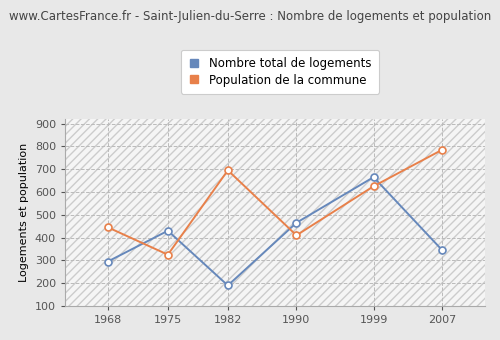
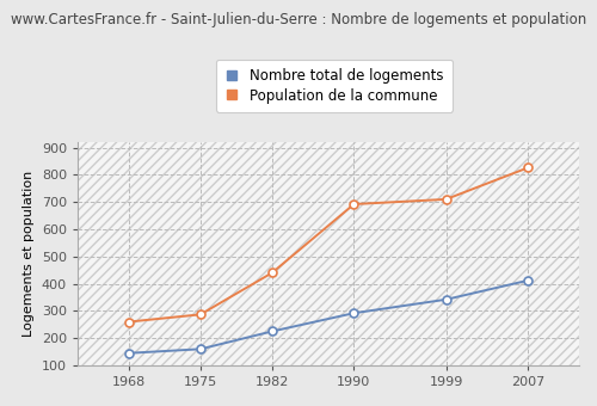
Nombre total de logements/1968: 295 -> 145
Population de la commune/1968: 445 -> 260
Nombre total de logements/1975: 430 -> 160
Population de la commune/1975: 325 -> 287
Nombre total de logements/1982: 190 -> 225
Population de la commune/1982: 695 -> 440
Nombre total de logements/1990: 465 -> 292
Population de la commune/1990: 410 -> 692
Nombre total de logements/1999: 665 -> 342
Population de la commune/1999: 625 -> 710
Nombre total de logements/2007: 345 -> 412
Population de la commune/2007: 785 -> 826
